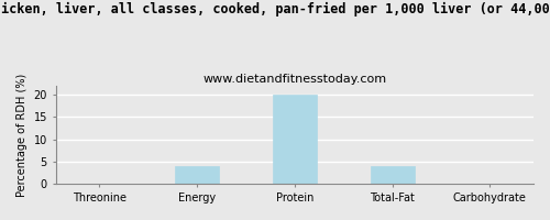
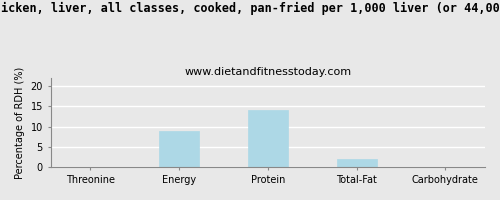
Energy: 4 -> 9
Protein: 20 -> 14
Total-Fat: 4 -> 2
